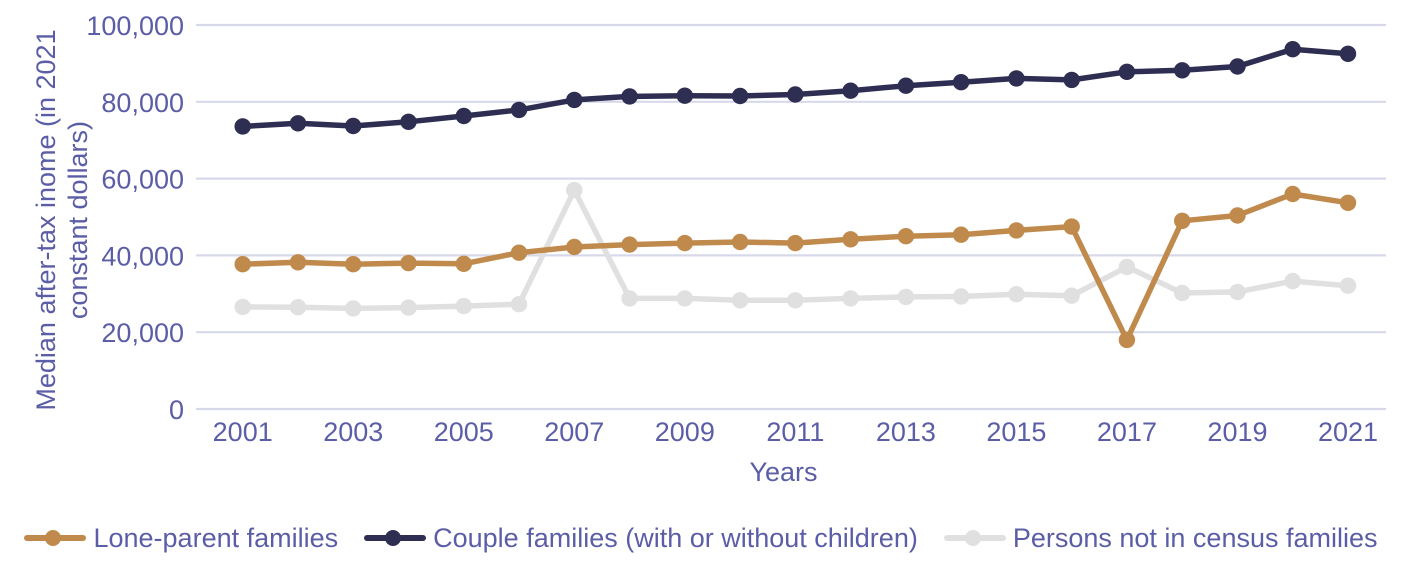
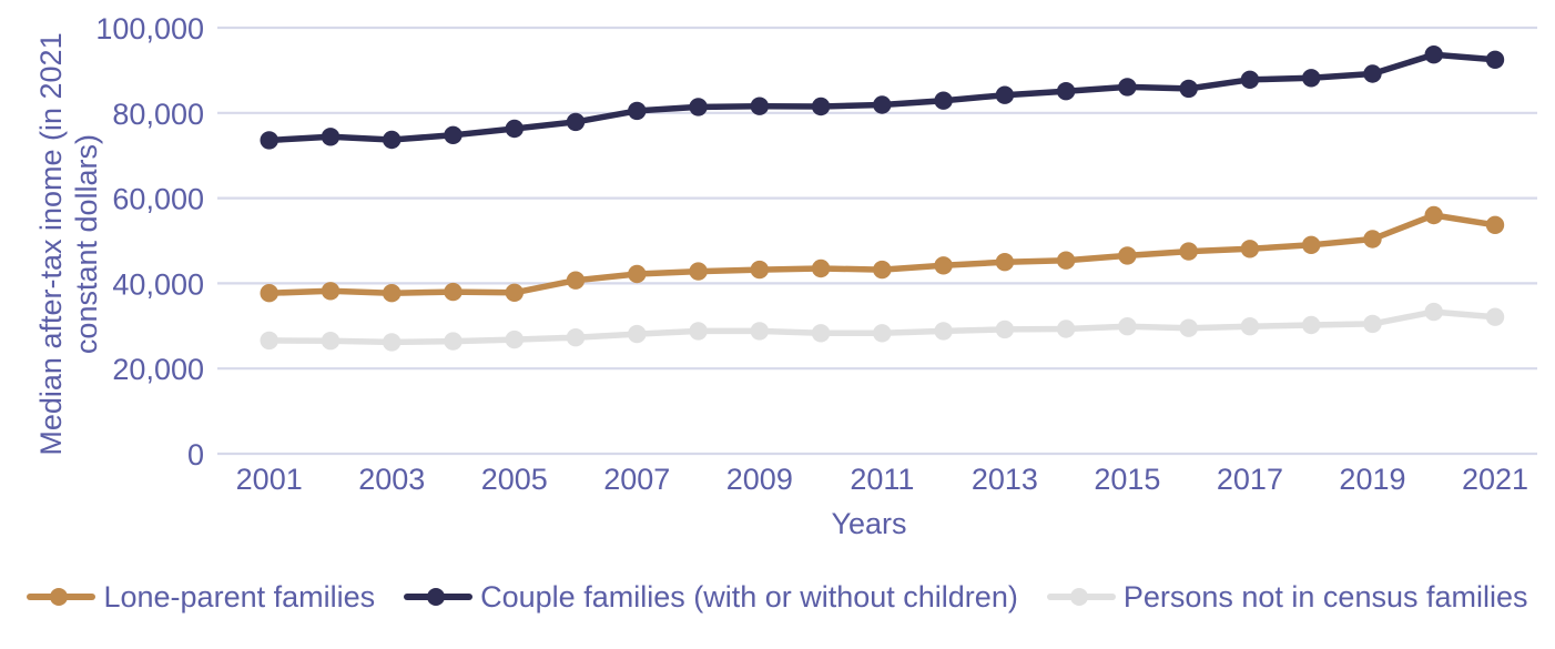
Persons not in census families/2007: 57000 -> 28000
Lone-parent families/2017: 18000 -> 48000
Persons not in census families/2017: 37000 -> 30000
